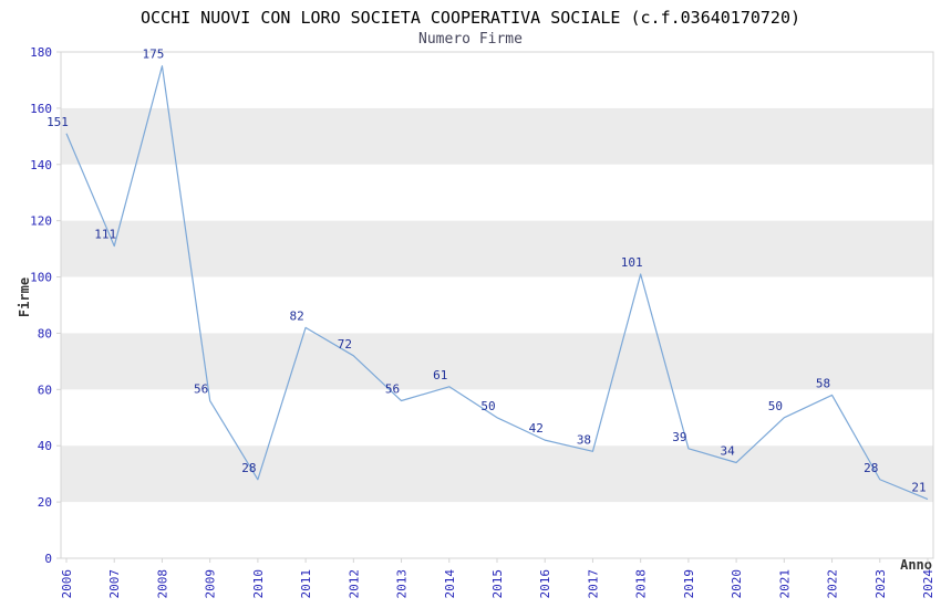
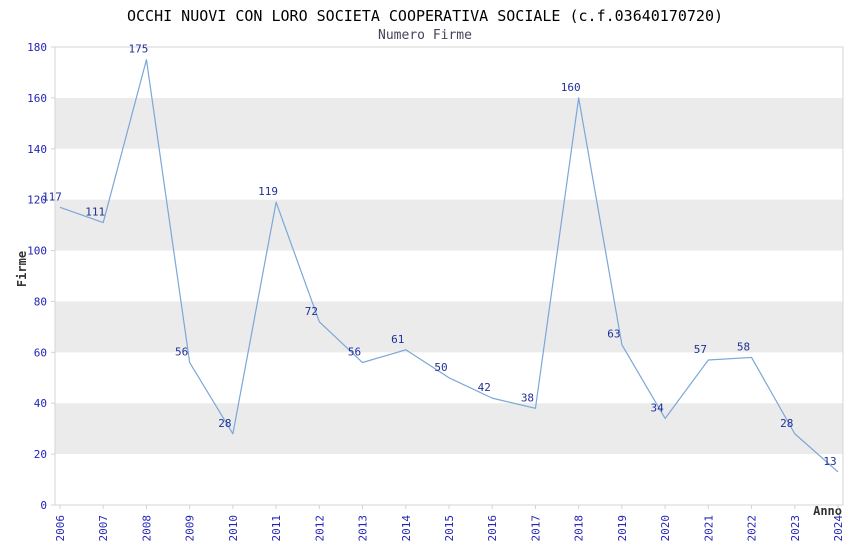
2006: 151 -> 117
2011: 82 -> 119
2018: 101 -> 160
2019: 39 -> 63
2021: 50 -> 57
2024: 21 -> 13
